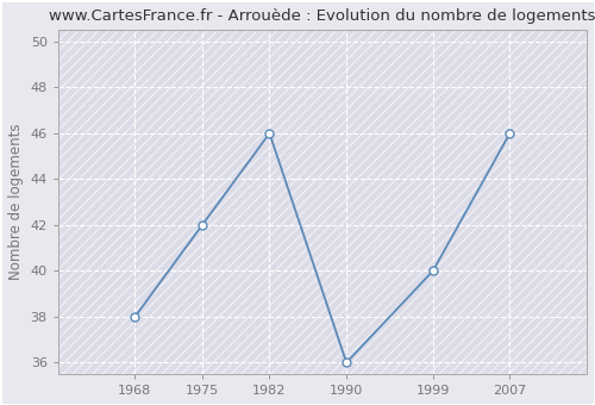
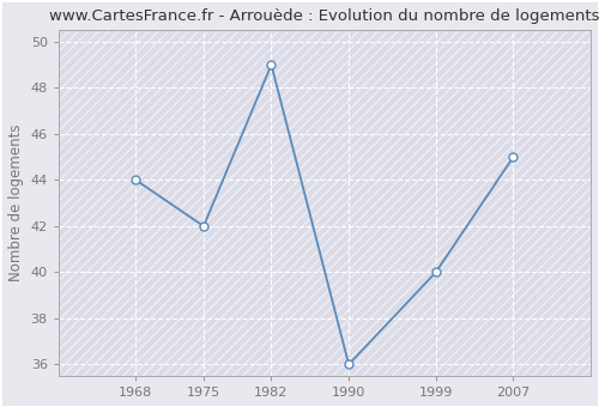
1968: 38 -> 44
1982: 46 -> 49
2007: 46 -> 45
